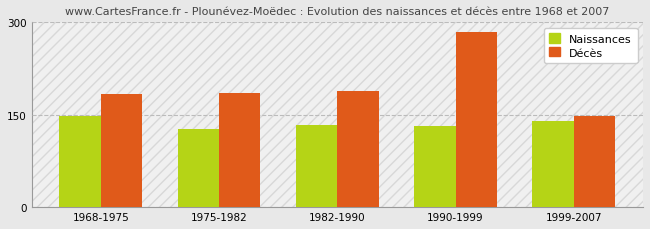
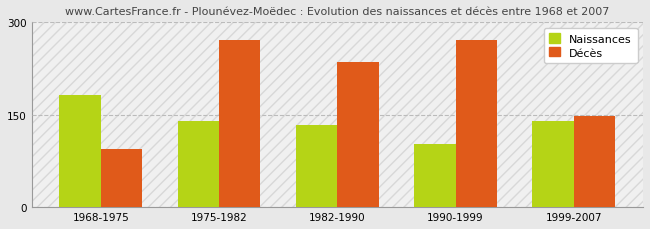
Naissances/1968-1975: 148 -> 182
Décès/1968-1975: 183 -> 94
Naissances/1975-1982: 127 -> 140
Décès/1975-1982: 185 -> 272
Décès/1982-1990: 188 -> 236
Naissances/1990-1999: 132 -> 102
Décès/1990-1999: 285 -> 272
